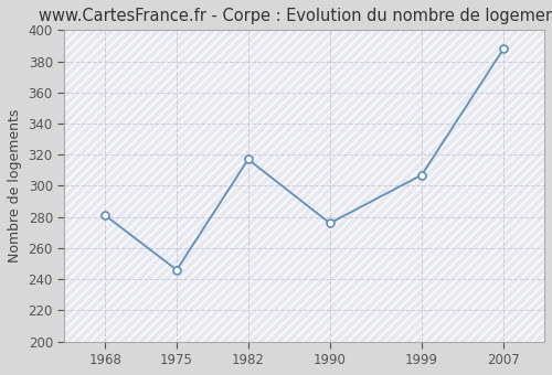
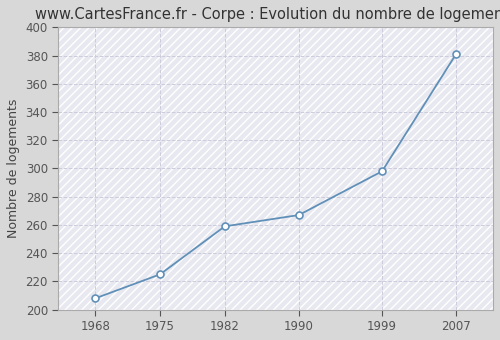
1968: 281 -> 208
1975: 246 -> 225
1982: 317 -> 259
1990: 276 -> 267
1999: 307 -> 298
2007: 388 -> 381
